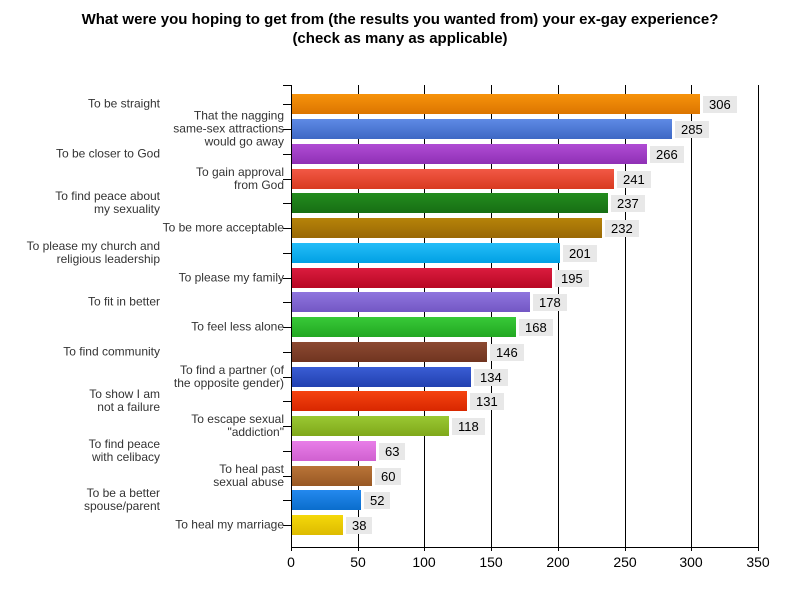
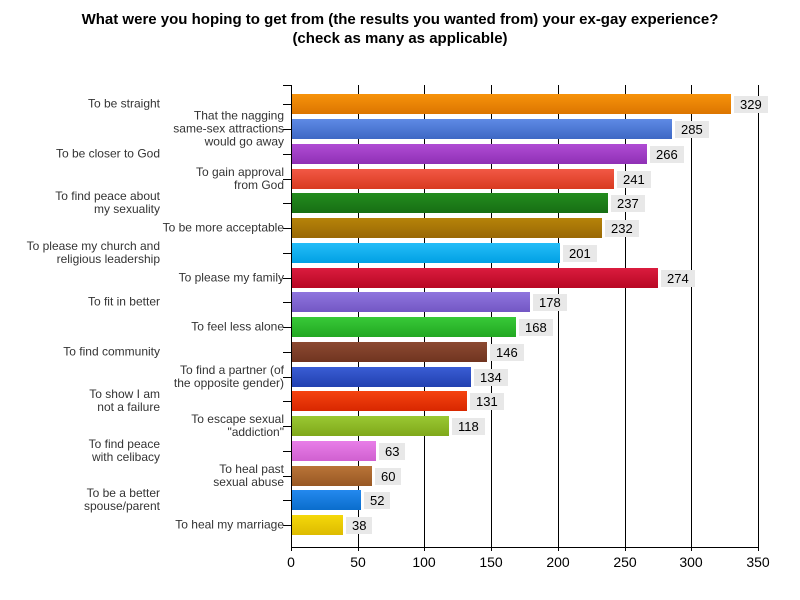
To be straight: 306 -> 329
To please my family: 195 -> 274
